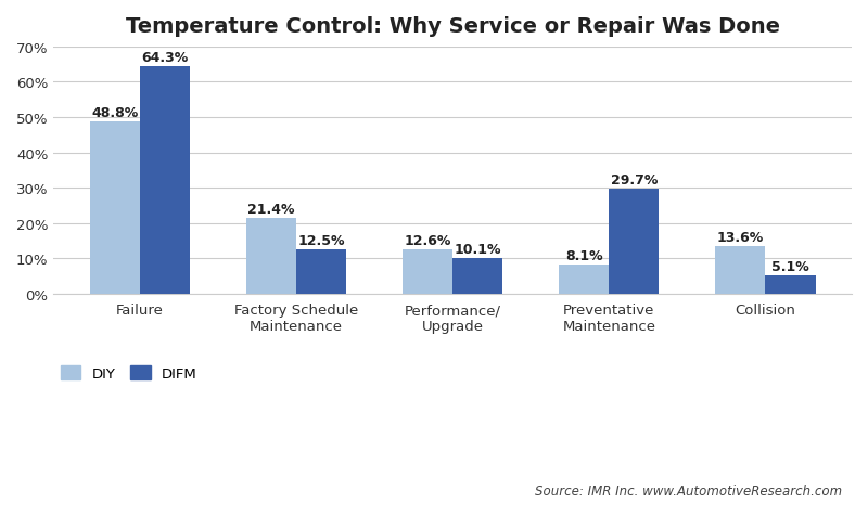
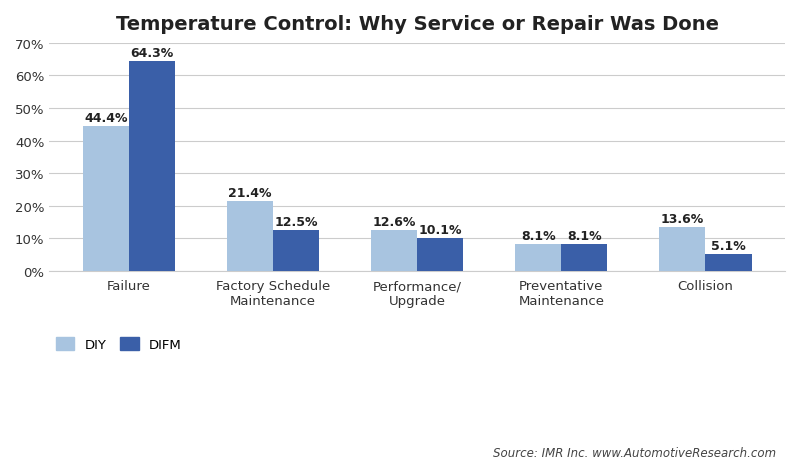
DIY/Failure: 48.8% -> 44.4%
DIFM/Preventative Maintenance: 29.7% -> 8.1%
